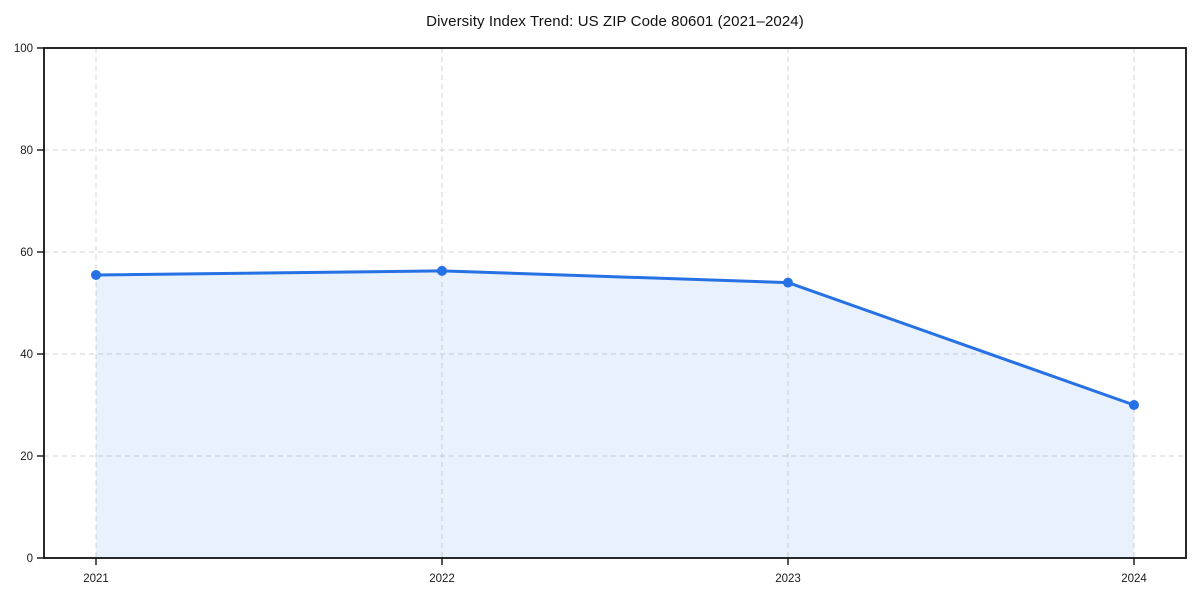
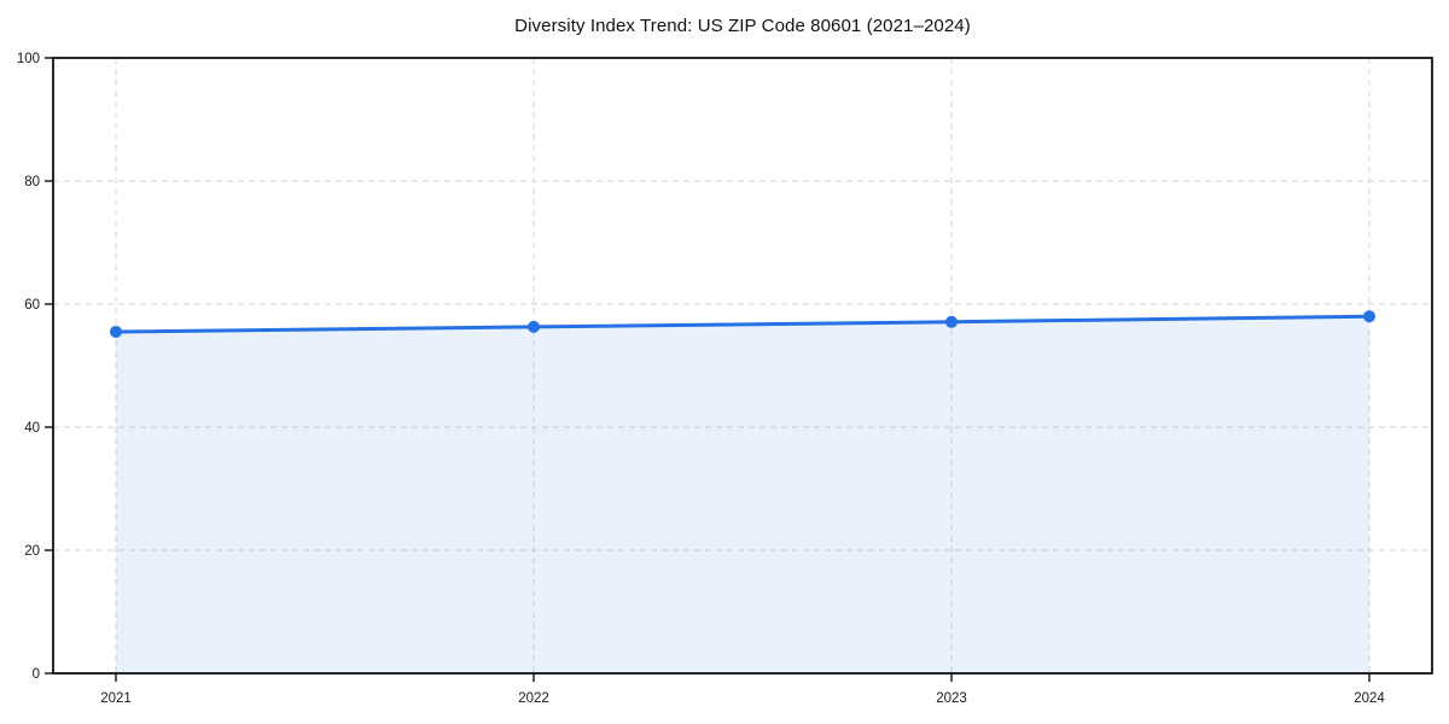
2023: 54 -> 57
2024: 30 -> 58
